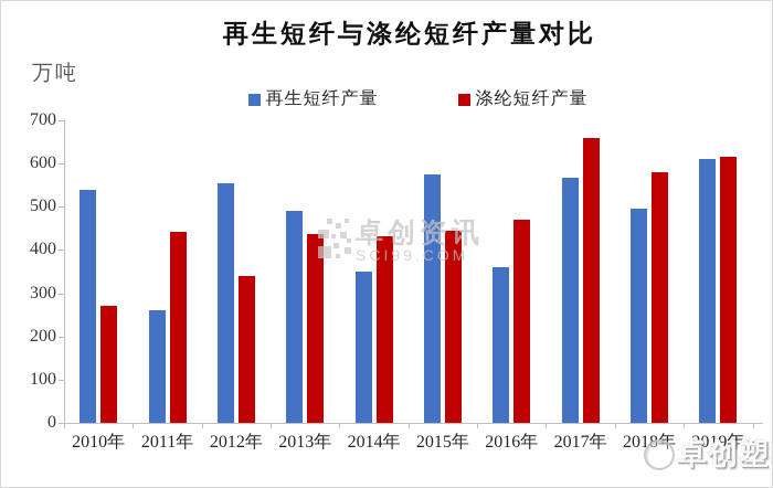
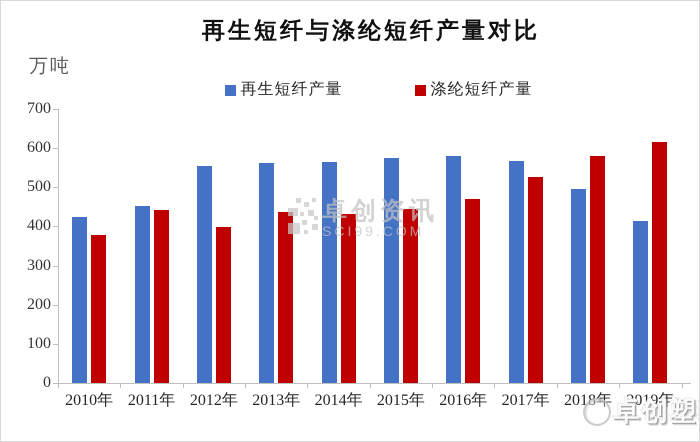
再生短纤产量/2010年: 540 -> 420
涤纶短纤产量/2010年: 270 -> 380
再生短纤产量/2011年: 260 -> 450
涤纶短纤产量/2012年: 340 -> 400
再生短纤产量/2013年: 490 -> 560
再生短纤产量/2014年: 350 -> 560
再生短纤产量/2016年: 360 -> 580
涤纶短纤产量/2017年: 660 -> 530
再生短纤产量/2019年: 610 -> 410
